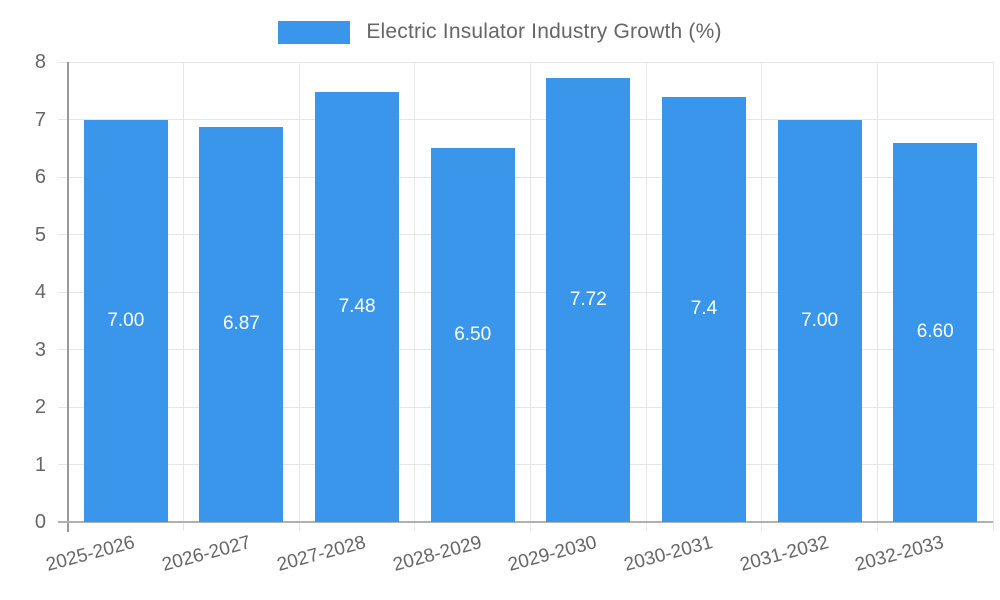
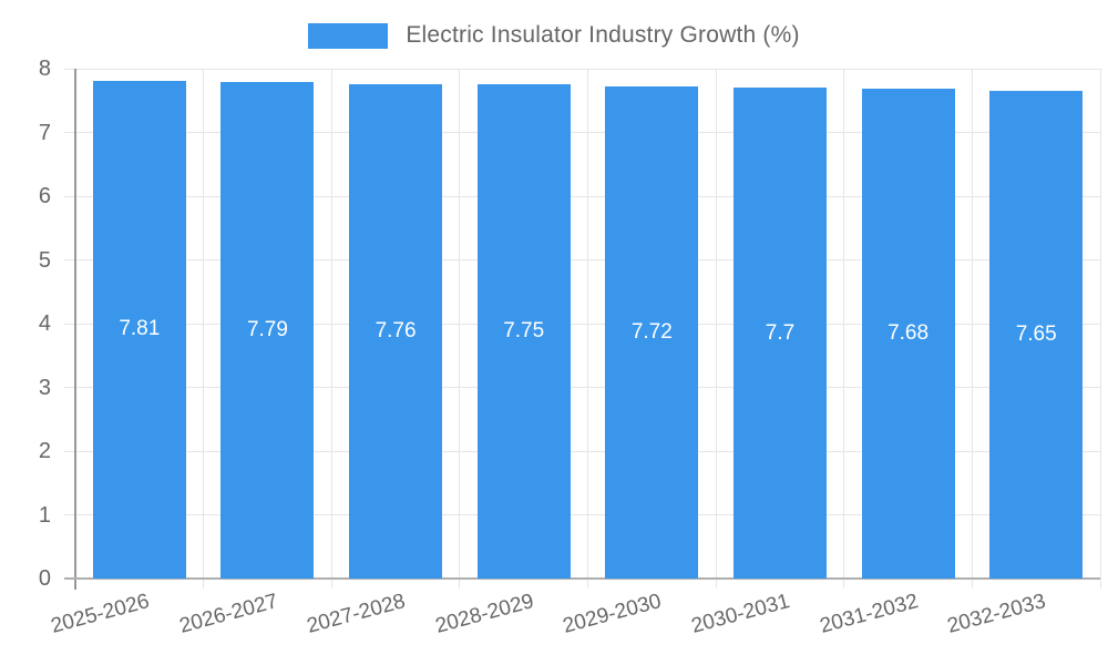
2025-2026: 7.00 -> 7.81
2026-2027: 6.87 -> 7.79
2027-2028: 7.48 -> 7.76
2028-2029: 6.50 -> 7.75
2030-2031: 7.4 -> 7.7
2031-2032: 7.00 -> 7.68
2032-2033: 6.60 -> 7.65
